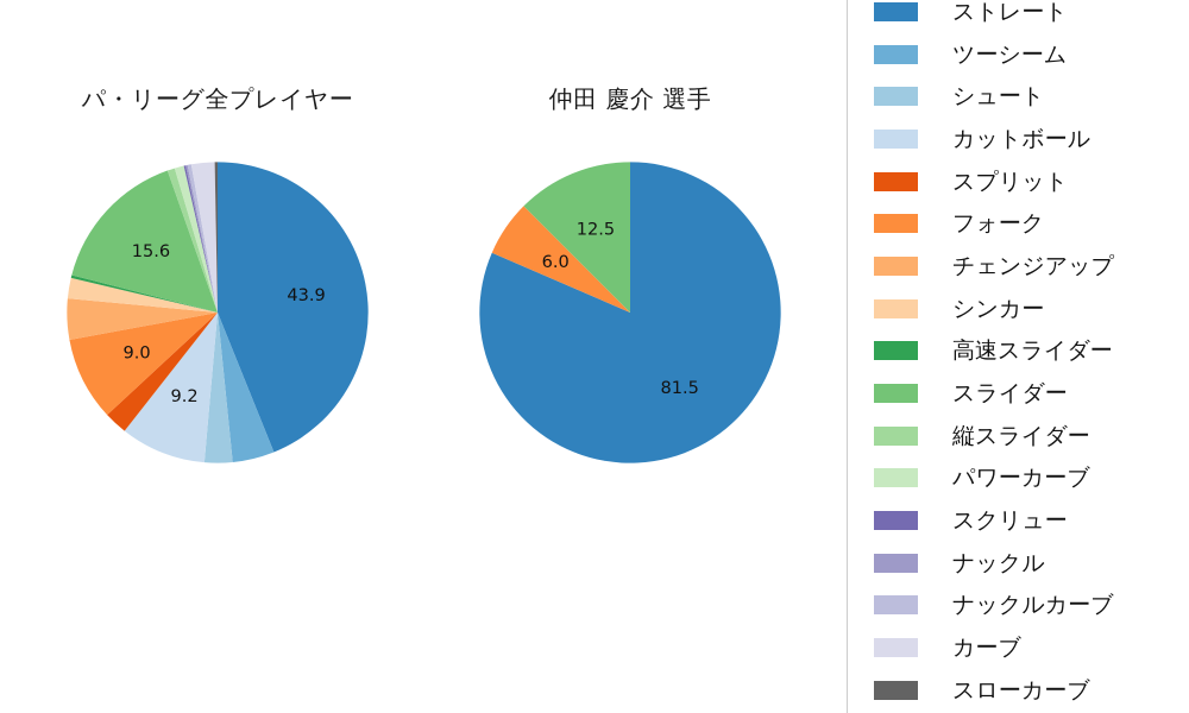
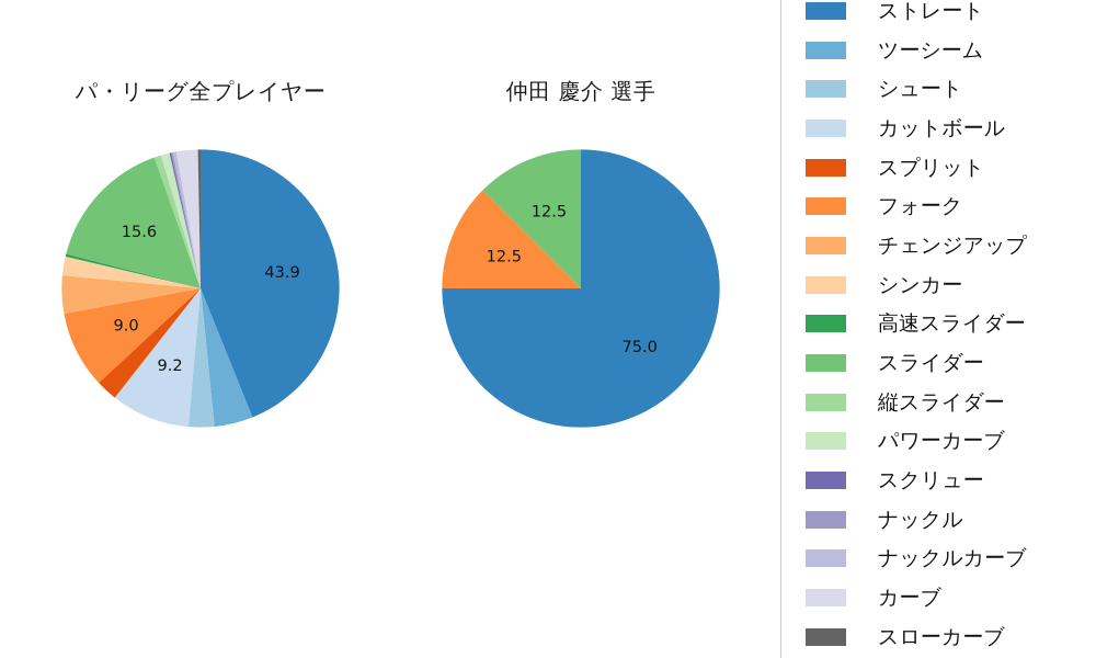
仲田 慶介 選手/ストレート: 81.5 -> 75.0
仲田 慶介 選手/フォーク: 6.0 -> 12.5
